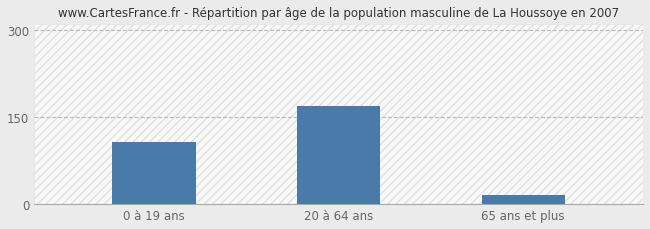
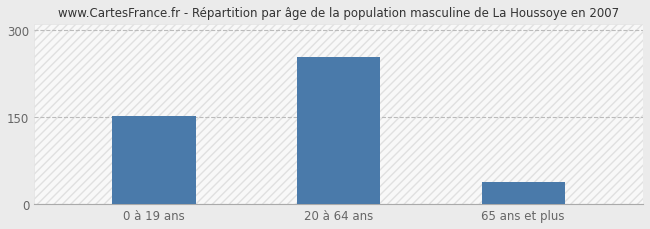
0 à 19 ans: 108 -> 152
20 à 64 ans: 170 -> 254
65 ans et plus: 15 -> 38
